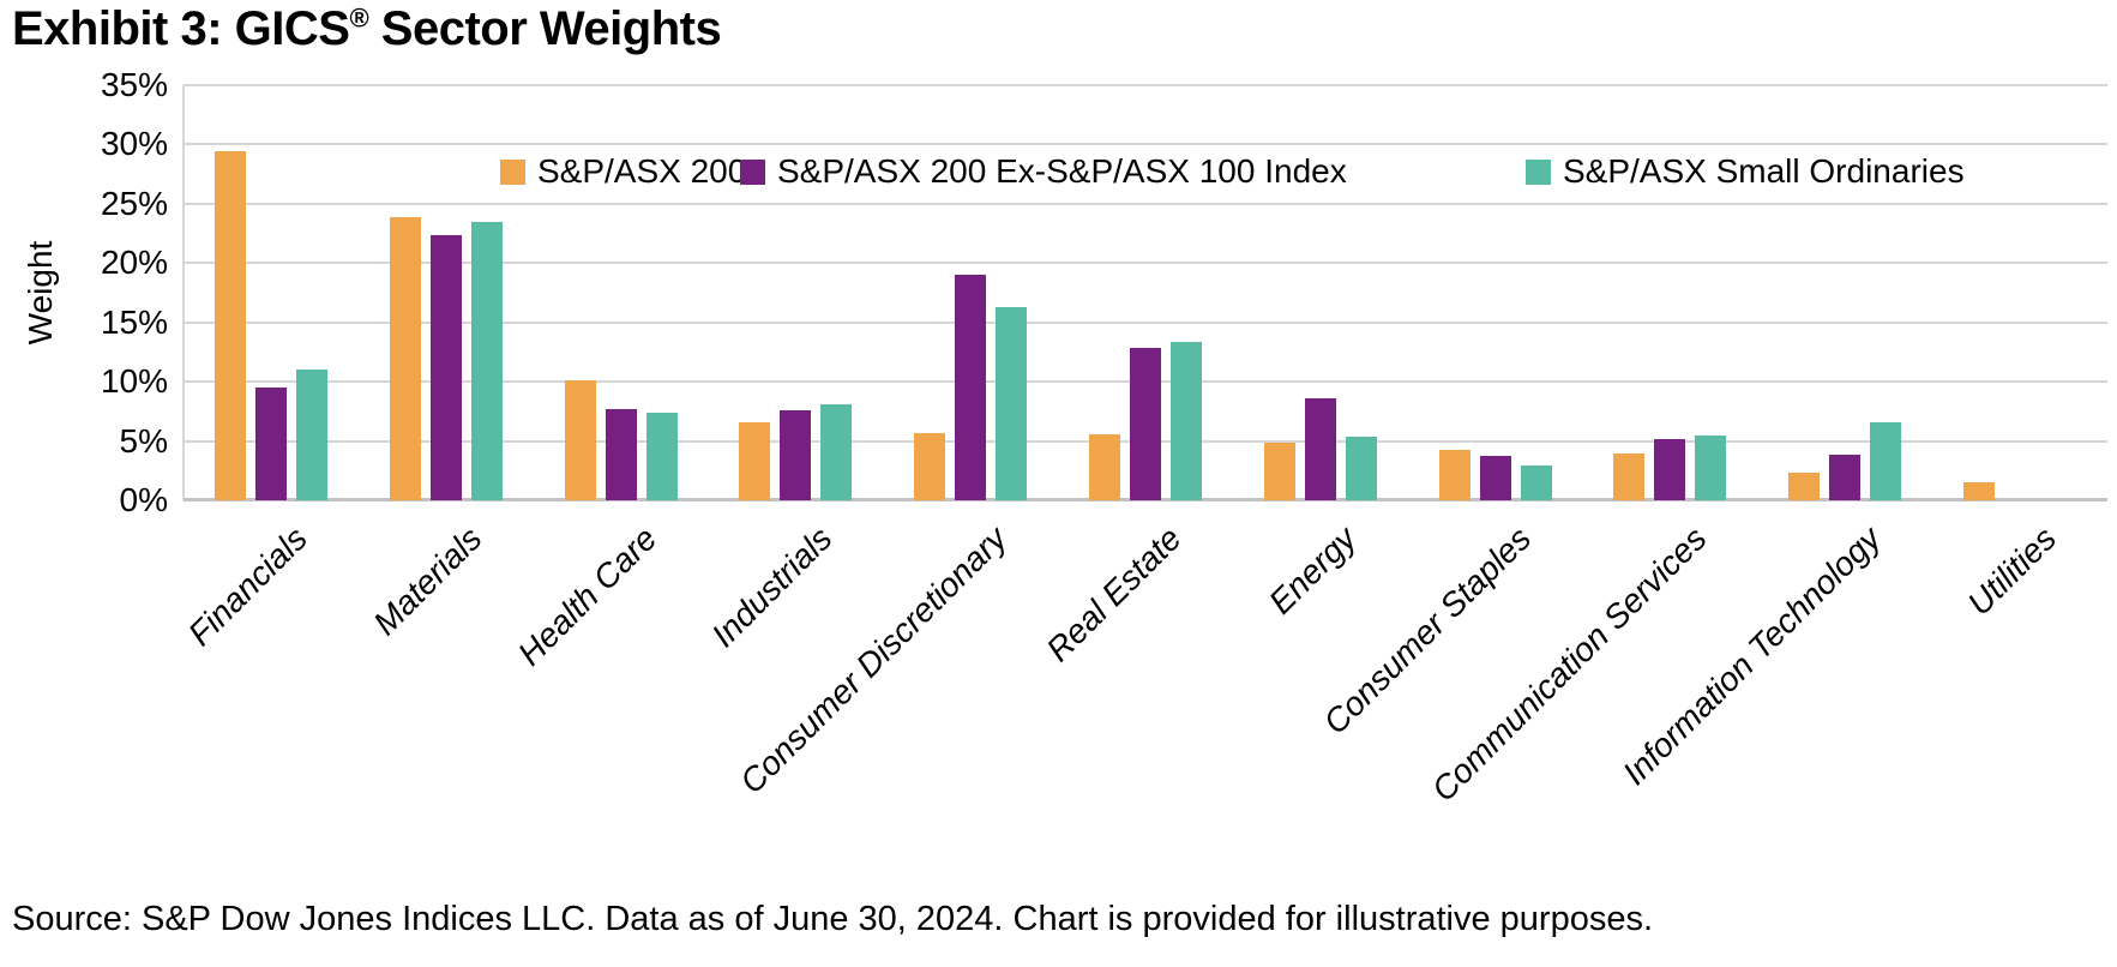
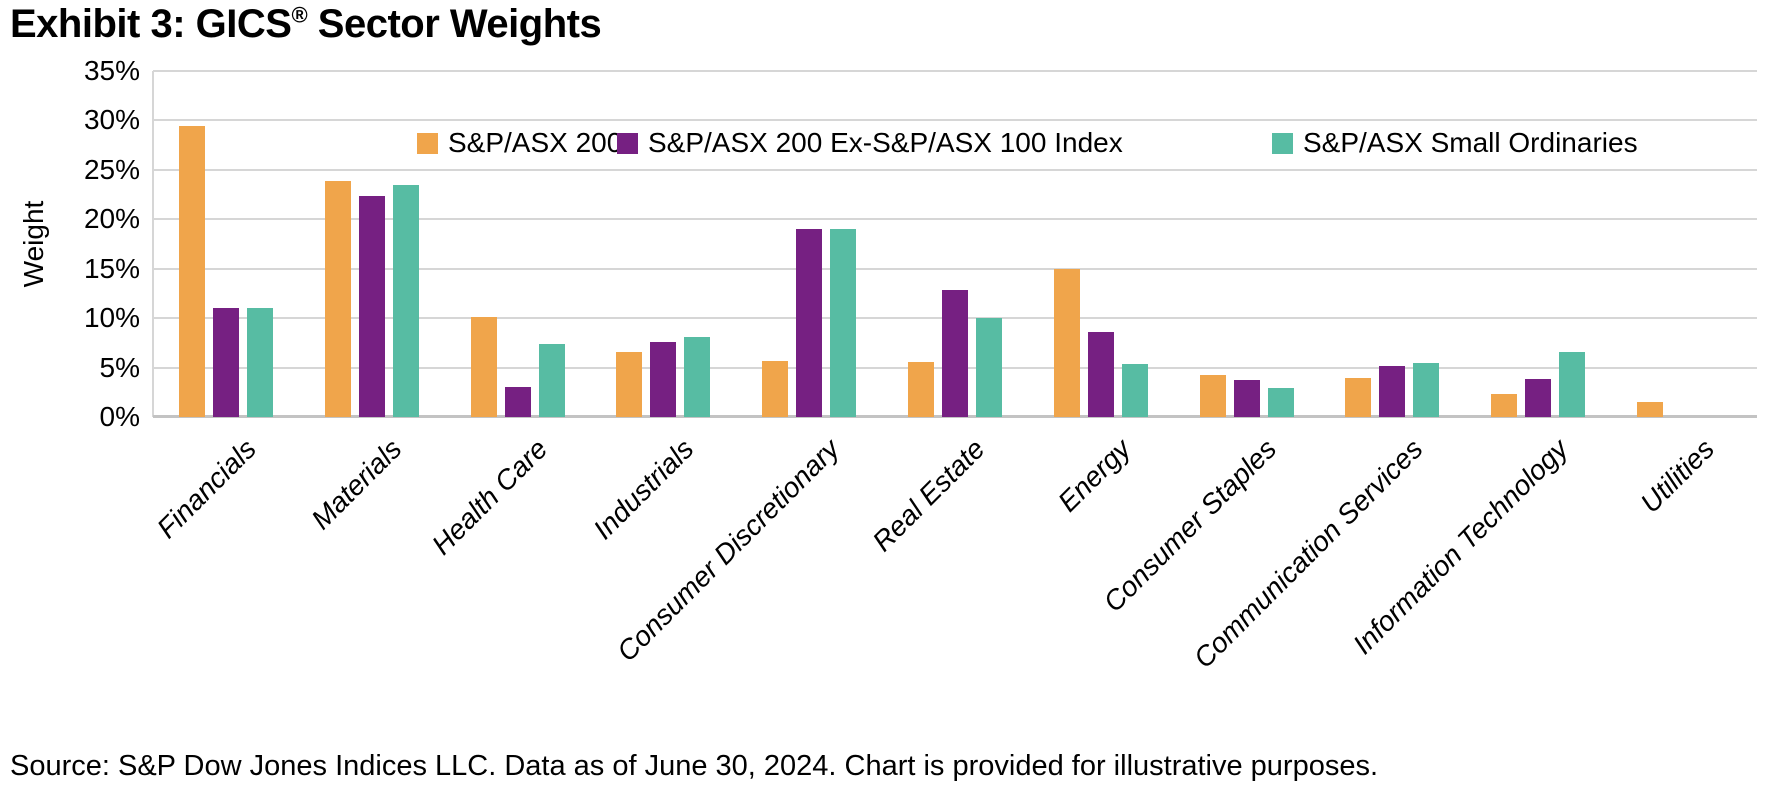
S&P/ASX 200 Ex-S&P/ASX 100 Index/Financials: 10% -> 11%
S&P/ASX 200 Ex-S&P/ASX 100 Index/Health Care: 8% -> 3%
S&P/ASX Small Ordinaries/Consumer Discretionary: 16% -> 19%
S&P/ASX Small Ordinaries/Real Estate: 13% -> 10%
S&P/ASX 200/Energy: 5% -> 15%
